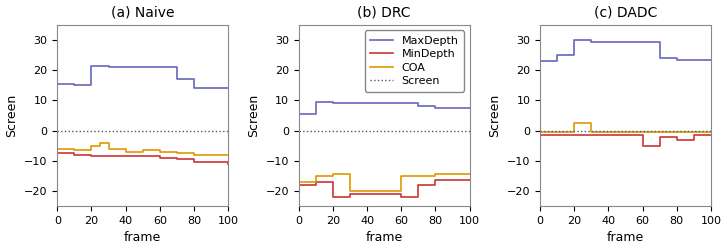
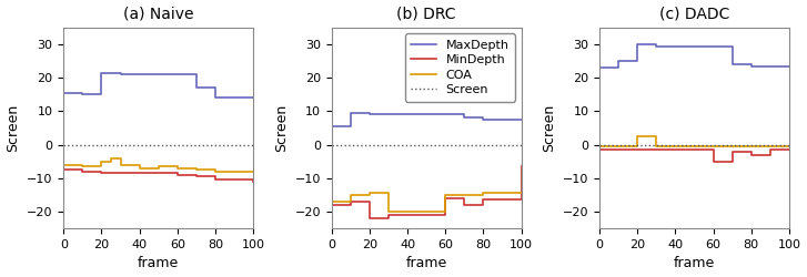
(b) DRC/MinDepth/60: -22.0 -> -16.0
(b) DRC/MinDepth/100: -16.5 -> -6.5
